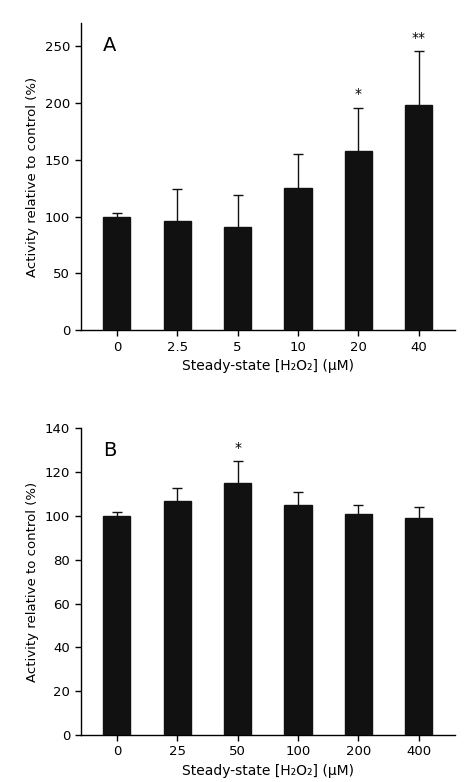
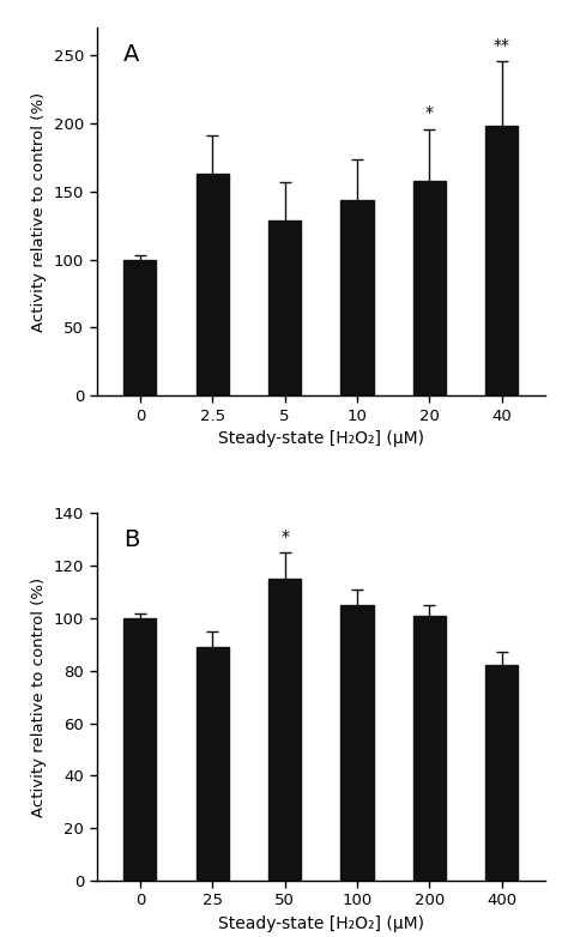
2.5: 96 -> 163
5: 91 -> 129
10: 125 -> 144
25: 107 -> 89
400: 99 -> 82
